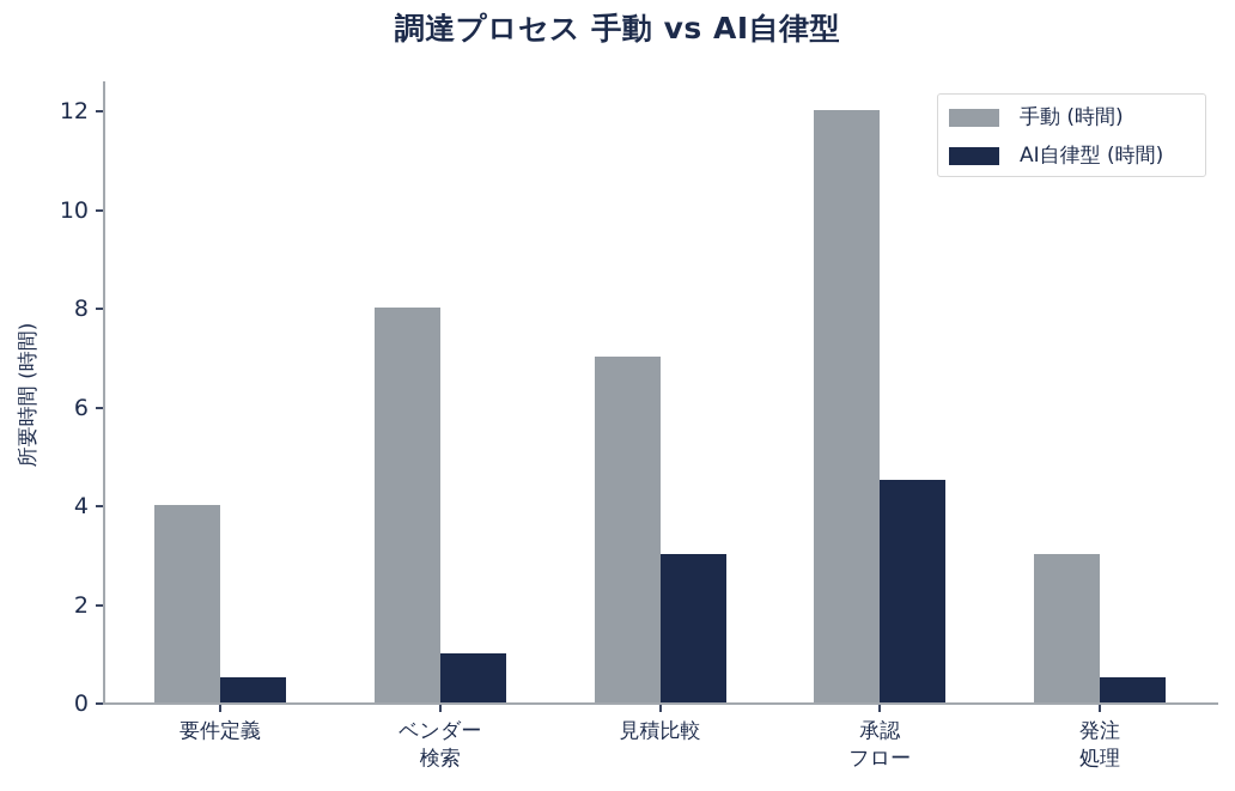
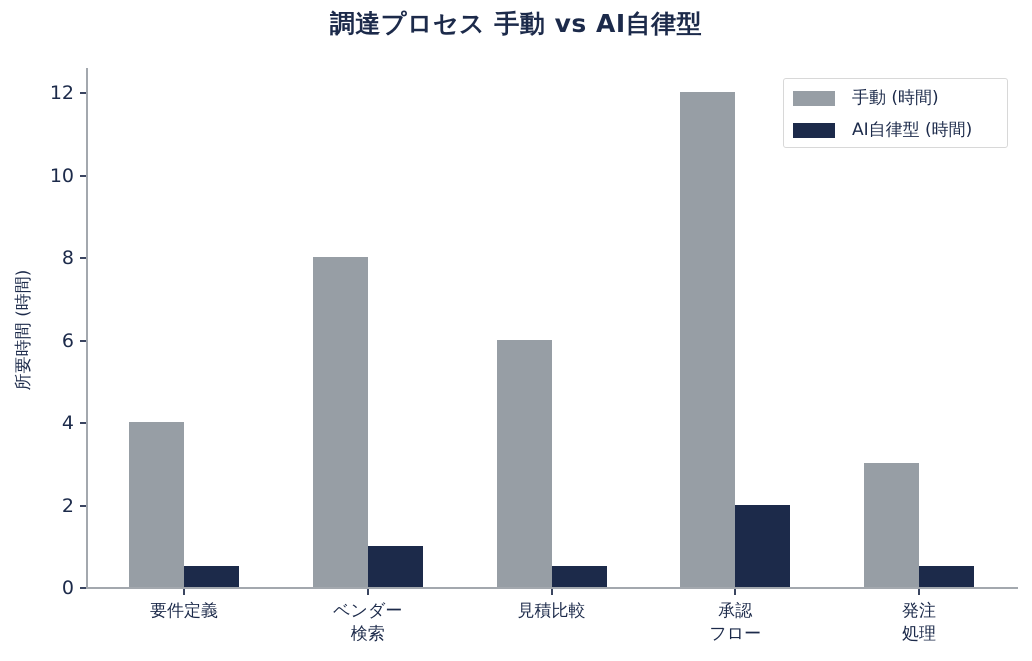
手動 (時間)/見積比較: 7 -> 6
AI自律型 (時間)/見積比較: 3.0 -> 0.5
AI自律型 (時間)/承認 フロー: 4.5 -> 2.0
